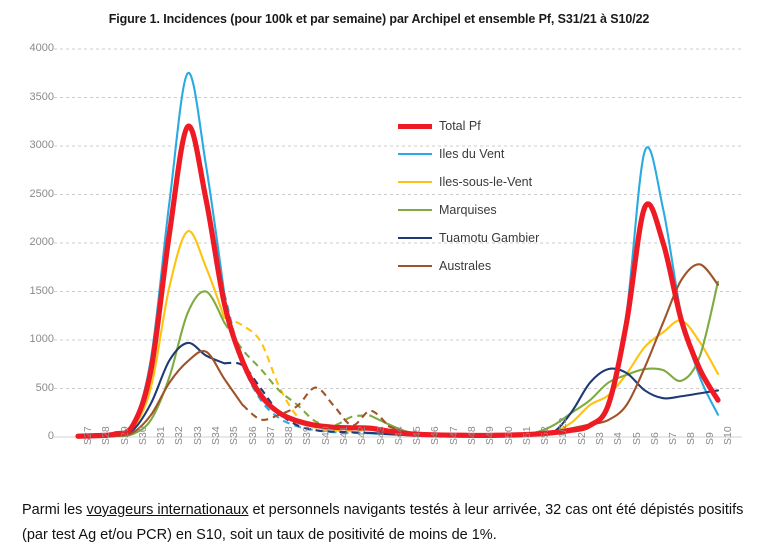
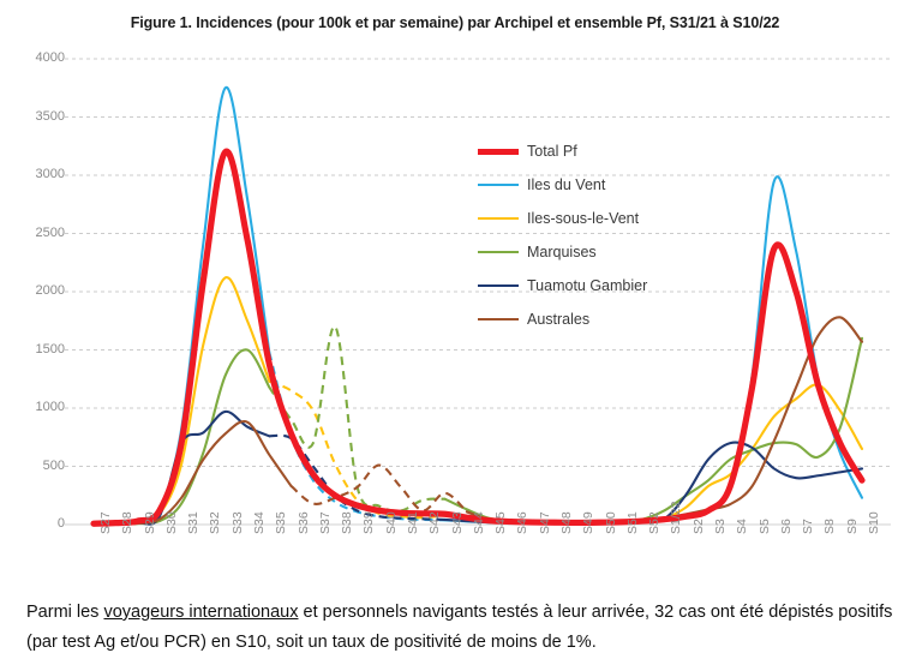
Tuamotu Gambier/S31: 400 -> 700
Marquises/S38: 500 -> 1700
